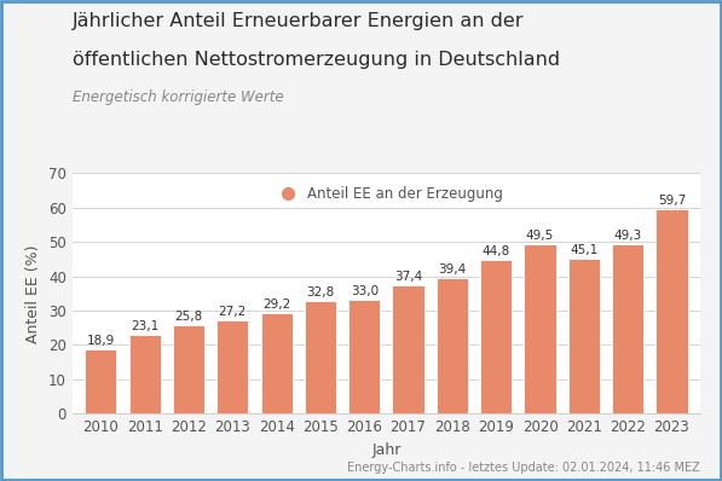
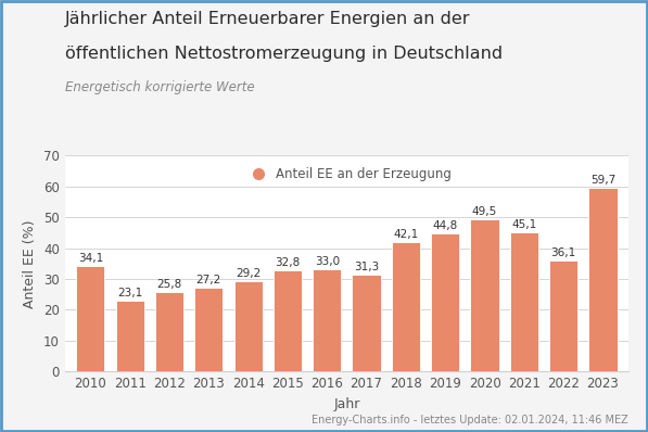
2010: 18,9 -> 34,1
2017: 37,4 -> 31,3
2018: 39,4 -> 42,1
2022: 49,3 -> 36,1
